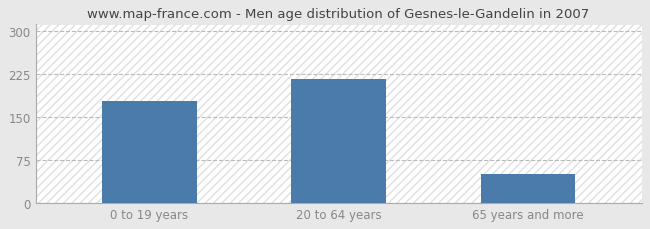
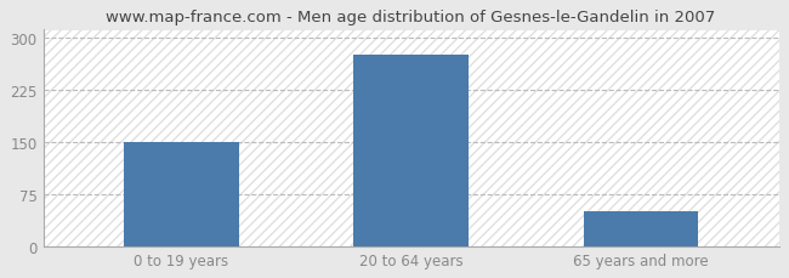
0 to 19 years: 178 -> 150
20 to 64 years: 216 -> 275
